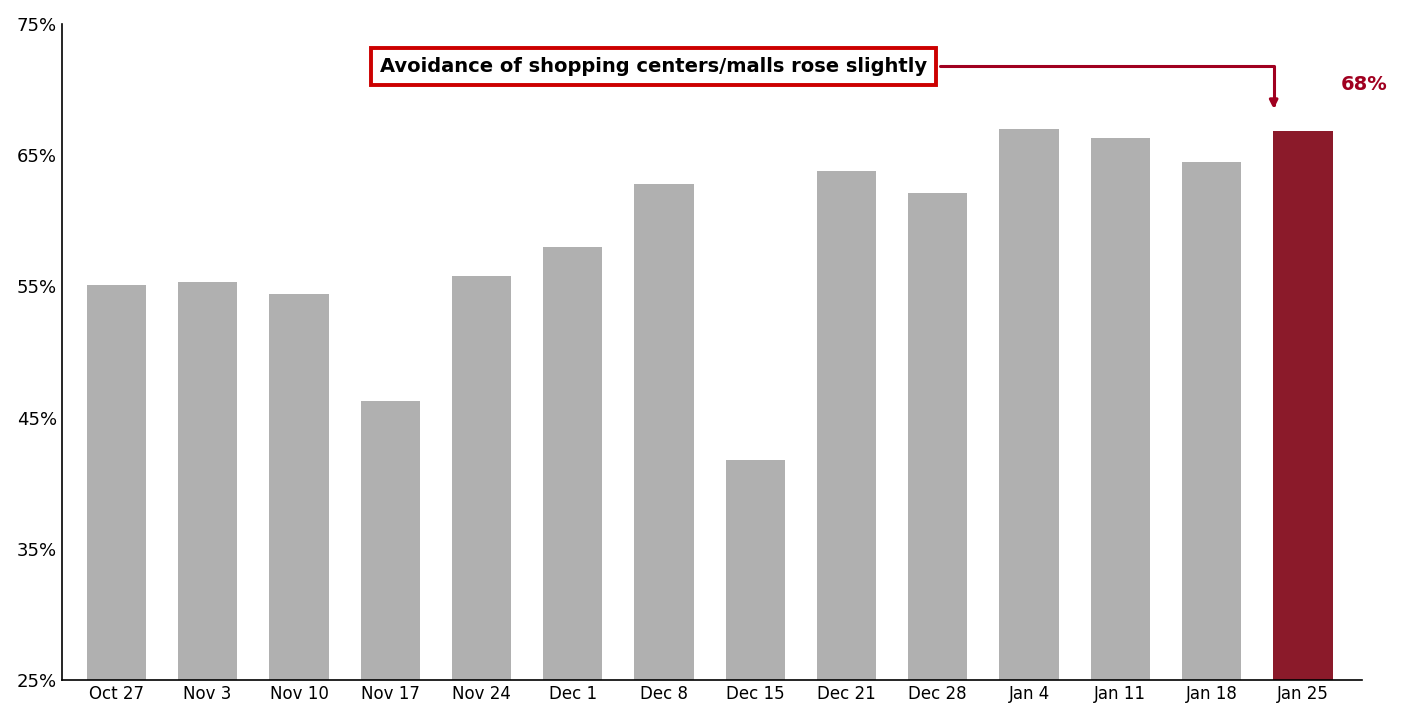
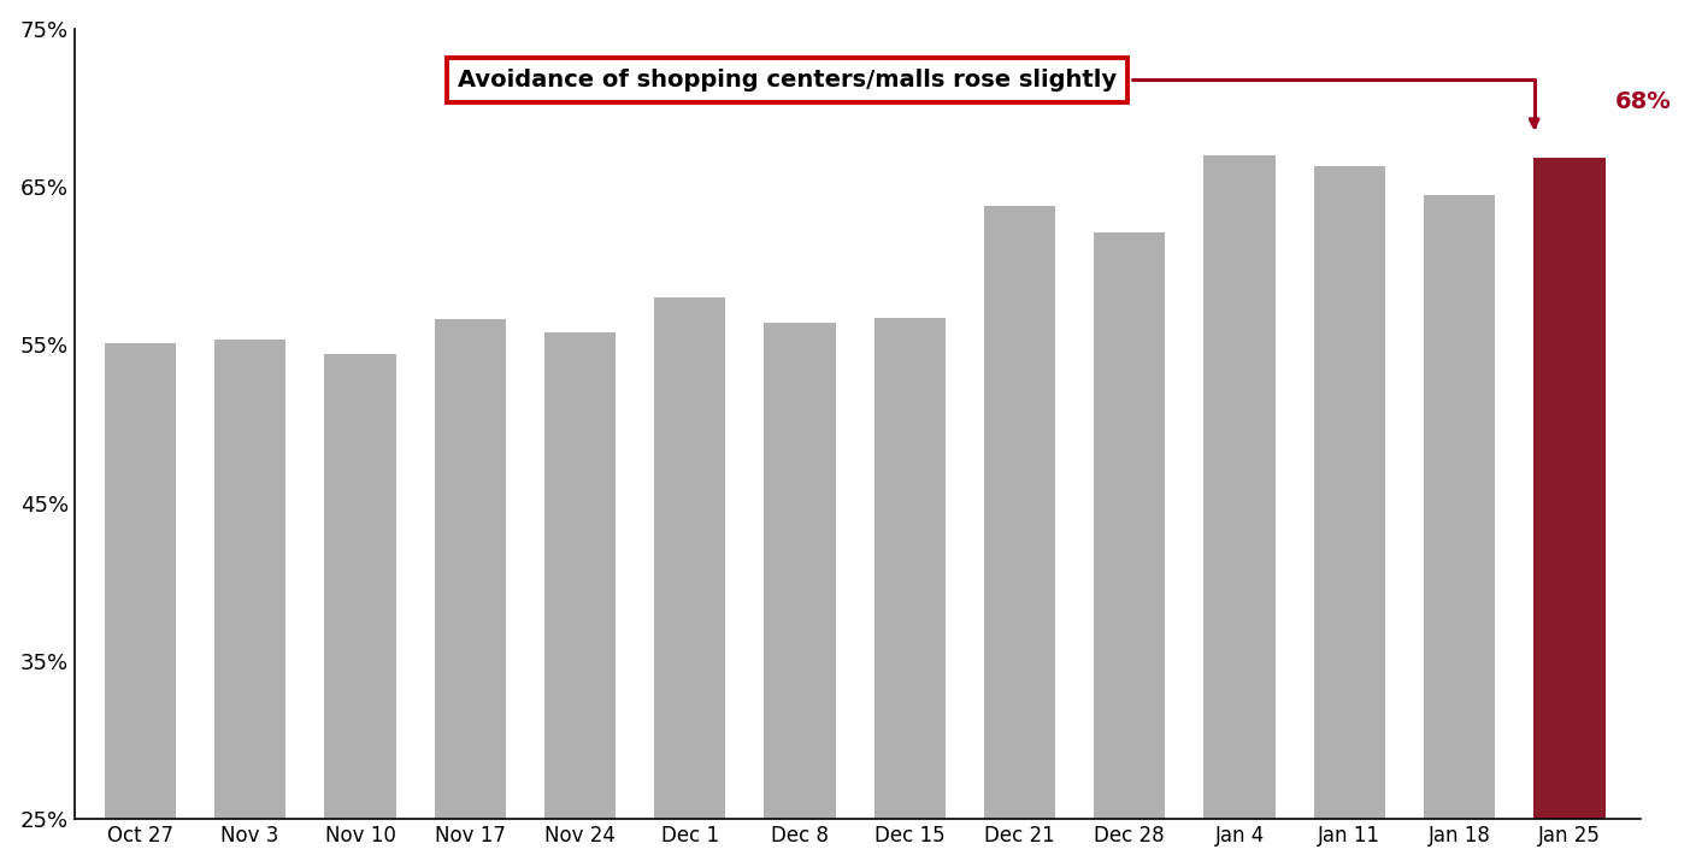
Nov 17: 46.3% -> 56.6%
Dec 8: 62.8% -> 56.4%
Dec 15: 41.8% -> 56.7%
